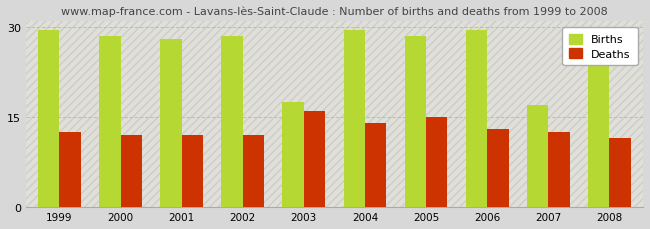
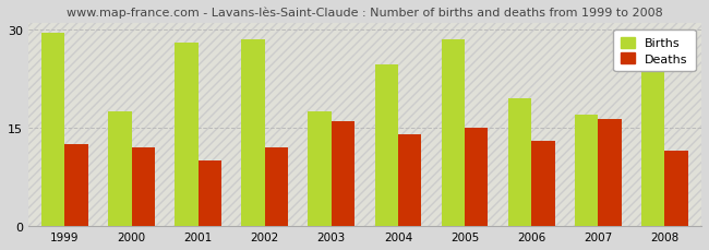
Births/2000: 28.5 -> 17.6
Deaths/2001: 12.0 -> 10.0
Births/2004: 29.5 -> 24.8
Births/2006: 29.5 -> 19.6
Deaths/2007: 12.5 -> 16.4
